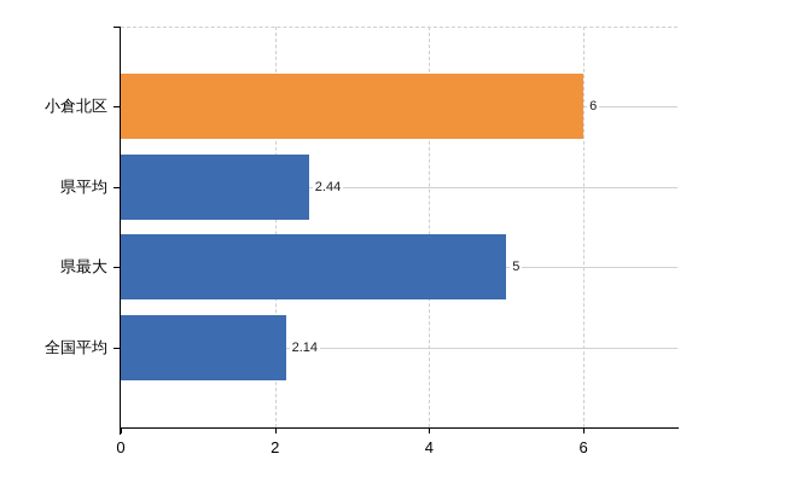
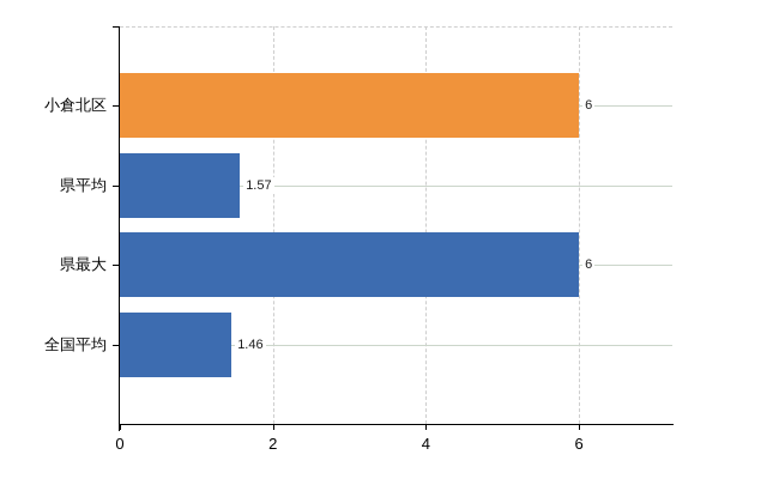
県平均: 2.44 -> 1.57
県最大: 5 -> 6
全国平均: 2.14 -> 1.46
